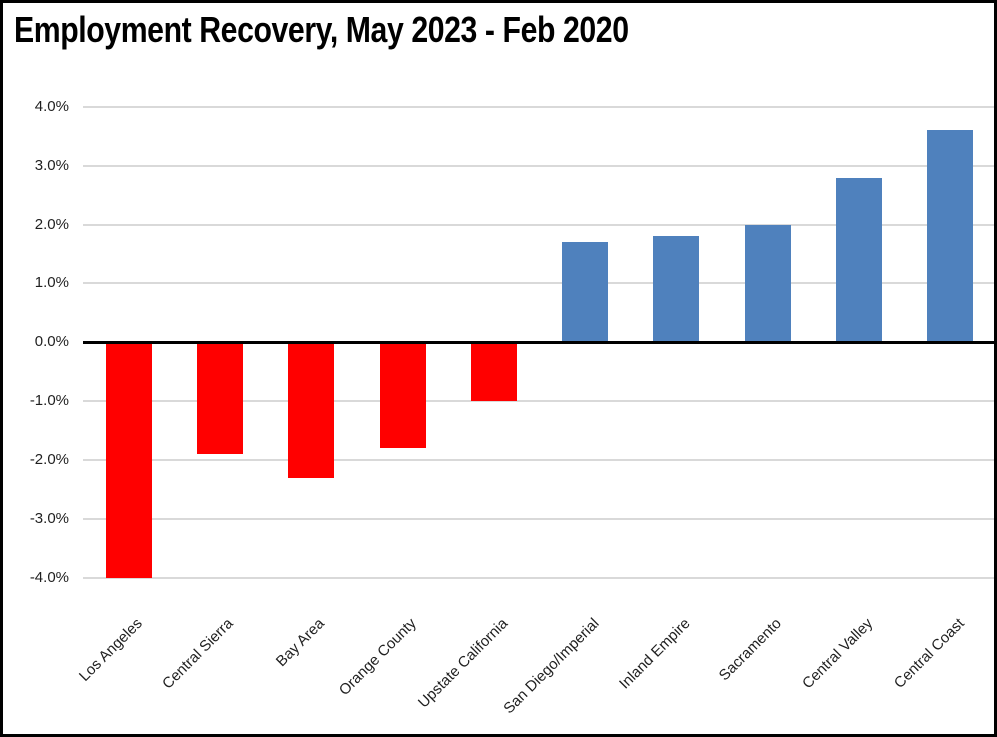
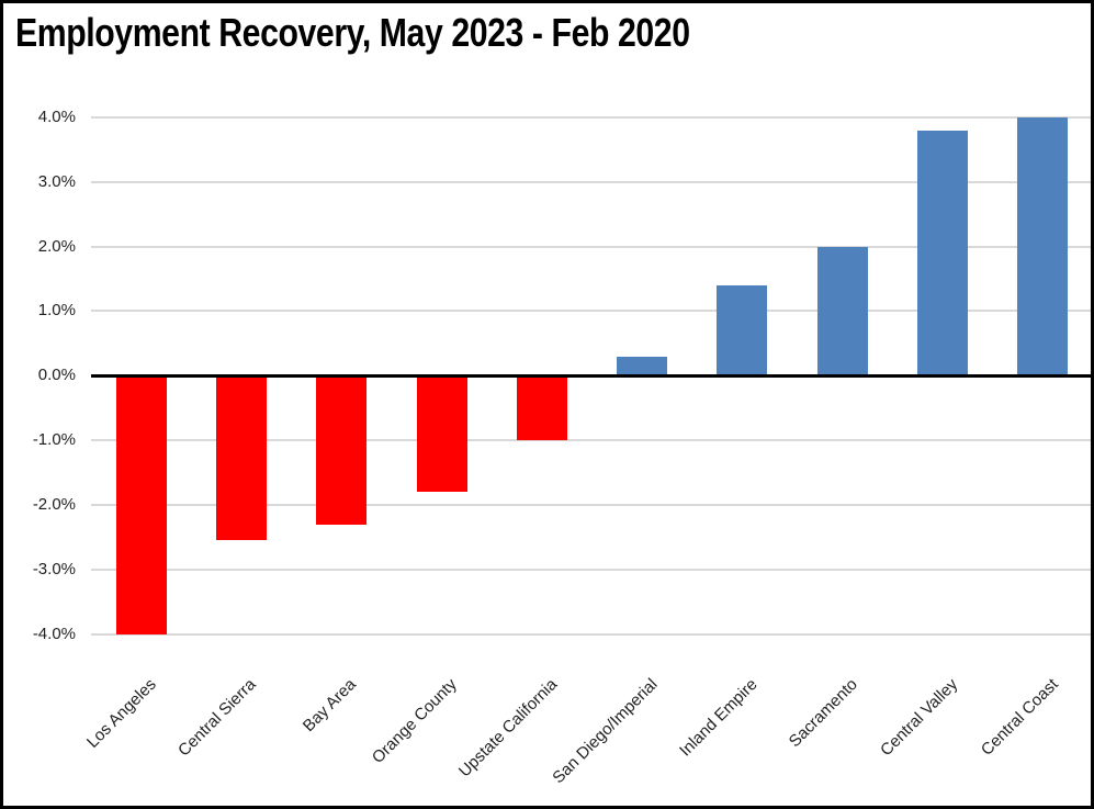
Central Sierra: -1.9% -> -2.5%
San Diego/Imperial: 1.7% -> 0.3%
Inland Empire: 1.8% -> 1.4%
Central Valley: 2.8% -> 3.8%
Central Coast: 3.6% -> 4.0%
